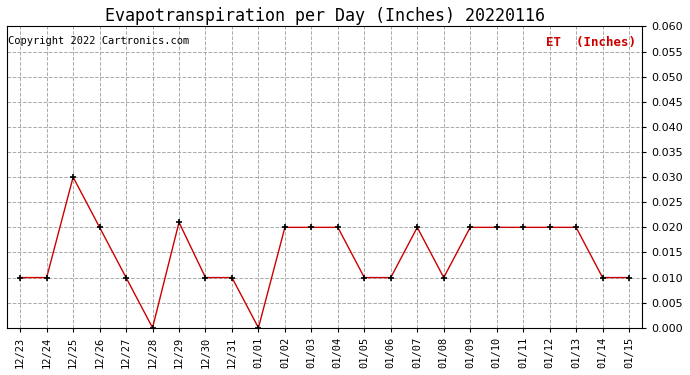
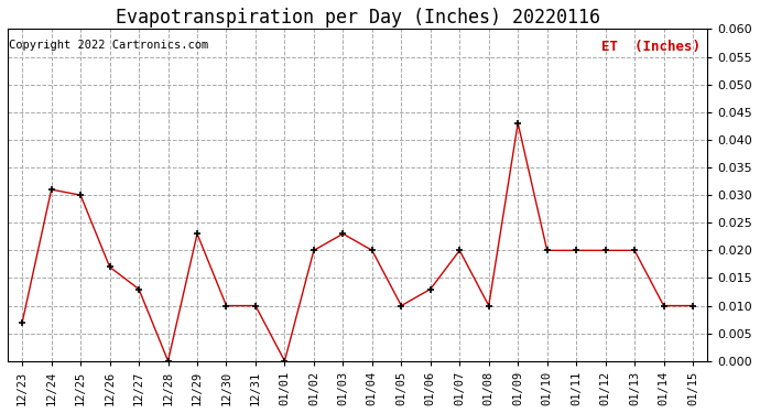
12/23: 0.010 -> 0.007
12/24: 0.010 -> 0.031
12/26: 0.020 -> 0.017
12/27: 0.010 -> 0.013
12/29: 0.021 -> 0.023
01/03: 0.020 -> 0.023
01/06: 0.010 -> 0.013
01/09: 0.020 -> 0.043
